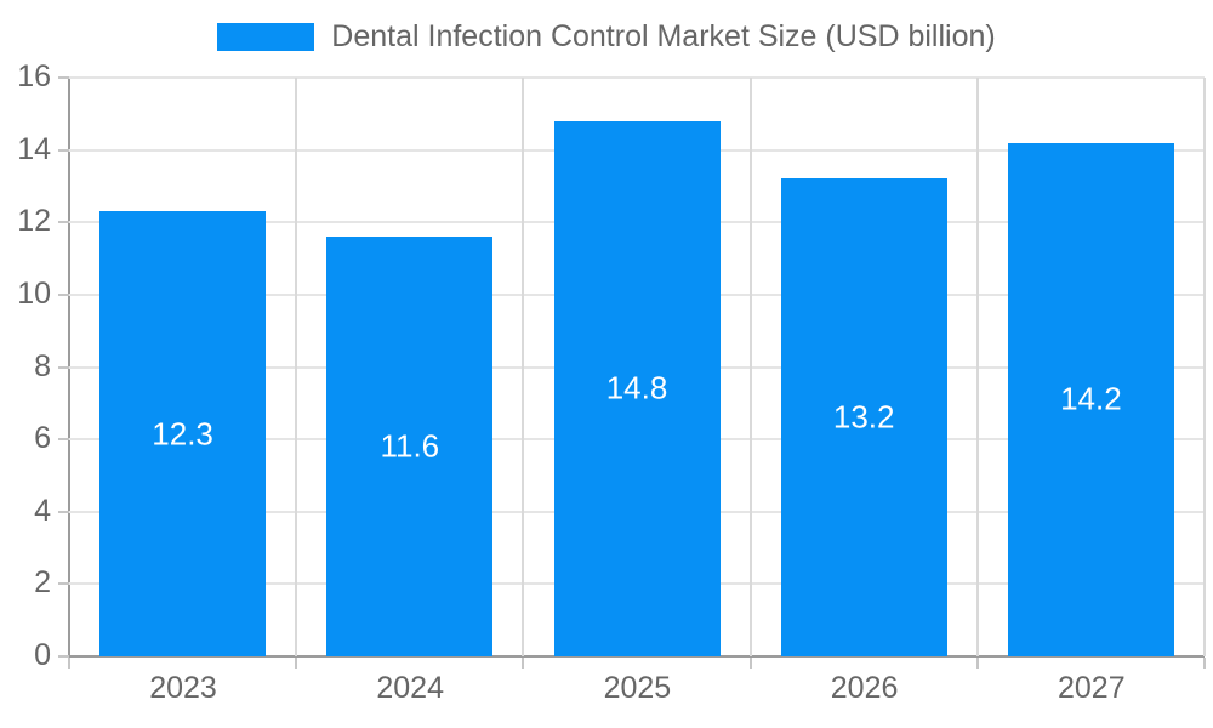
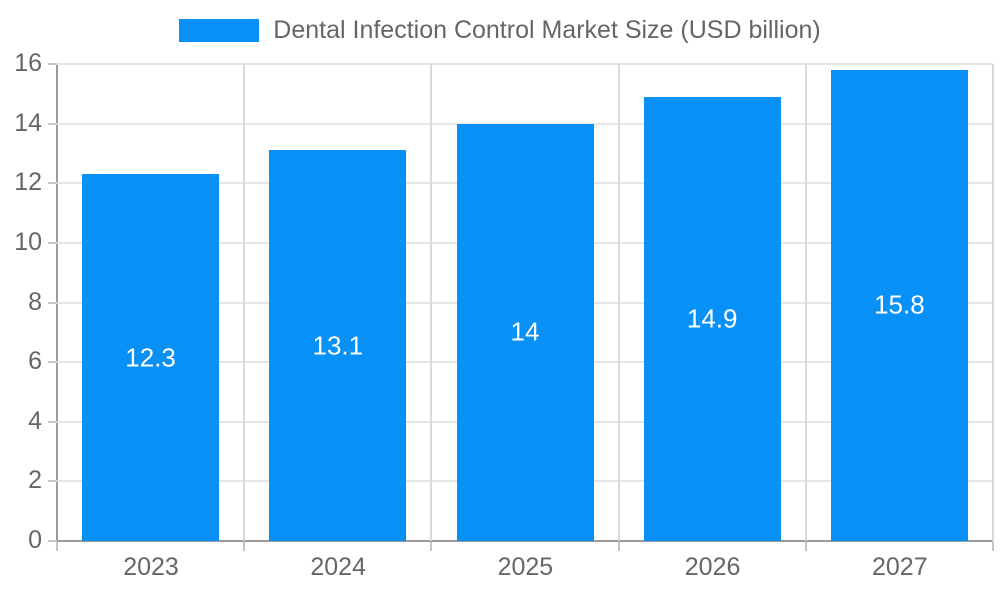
2024: 11.6 -> 13.1
2025: 14.8 -> 14
2026: 13.2 -> 14.9
2027: 14.2 -> 15.8
